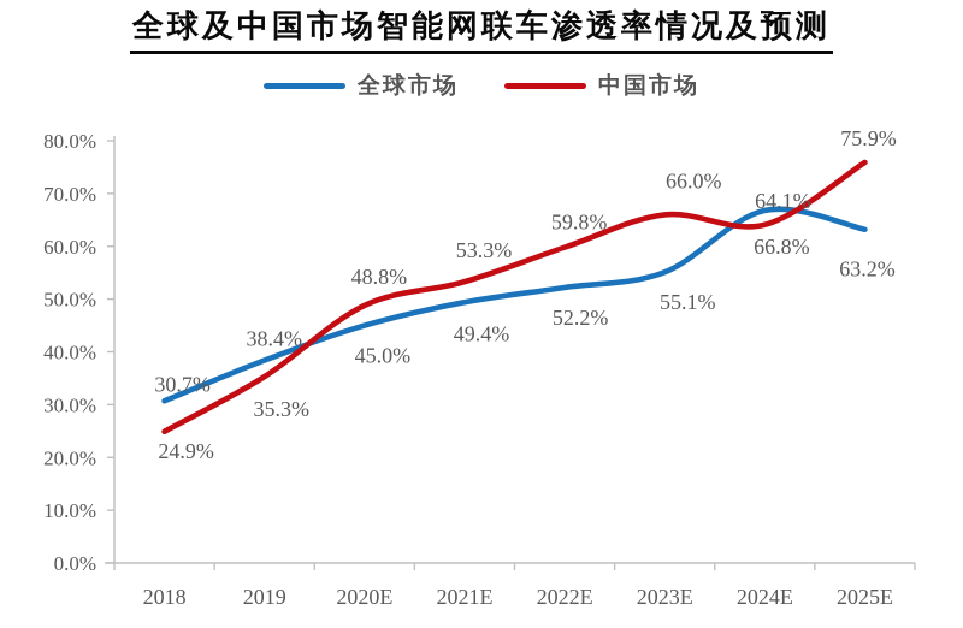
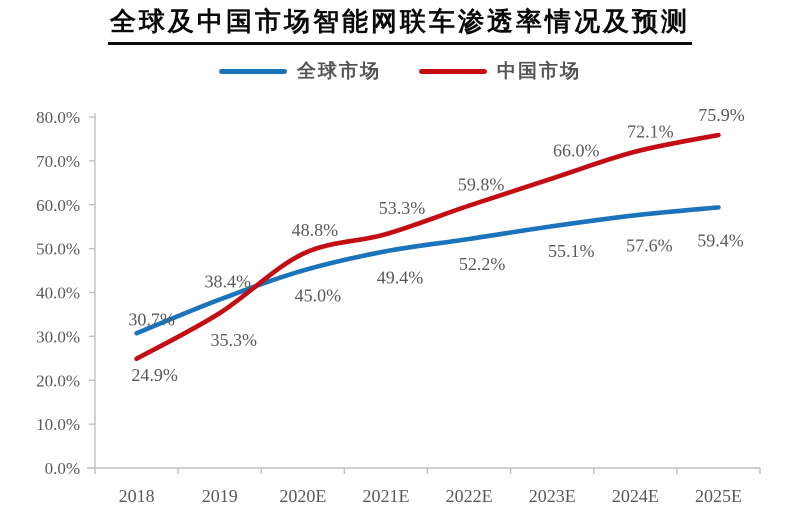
全球市场/2024E: 66.8% -> 57.6%
中国市场/2024E: 64.1% -> 72.1%
全球市场/2025E: 63.2% -> 59.4%
